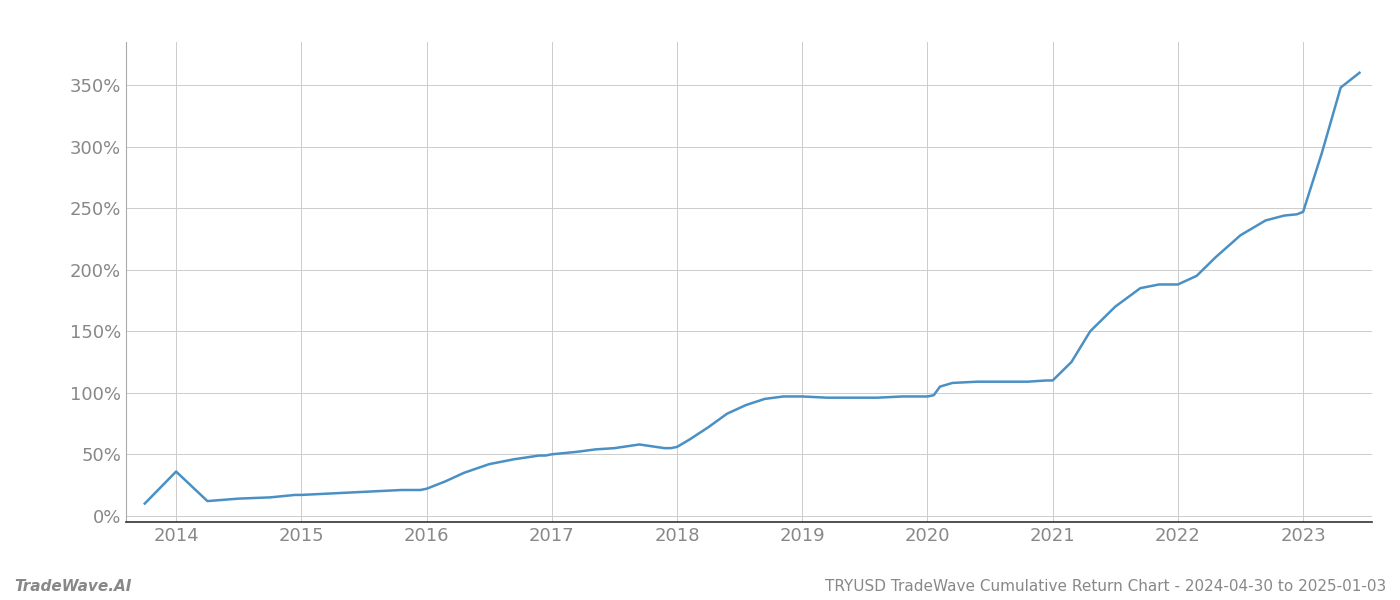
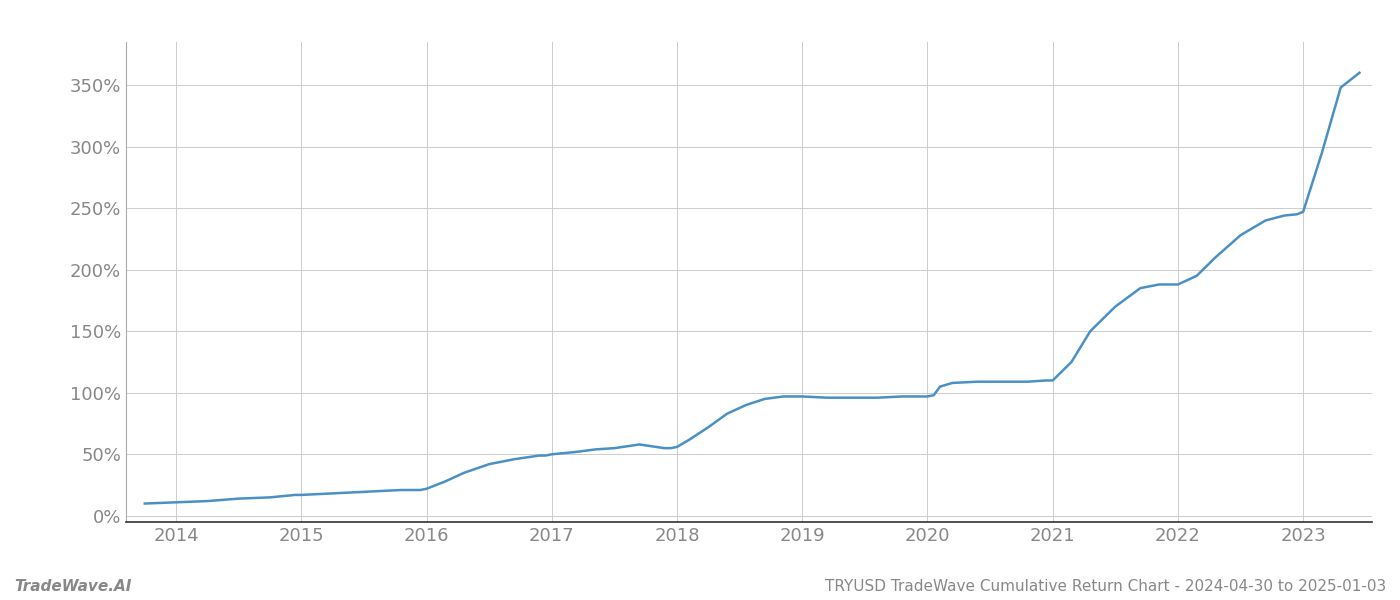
2014: 36% -> 11%
